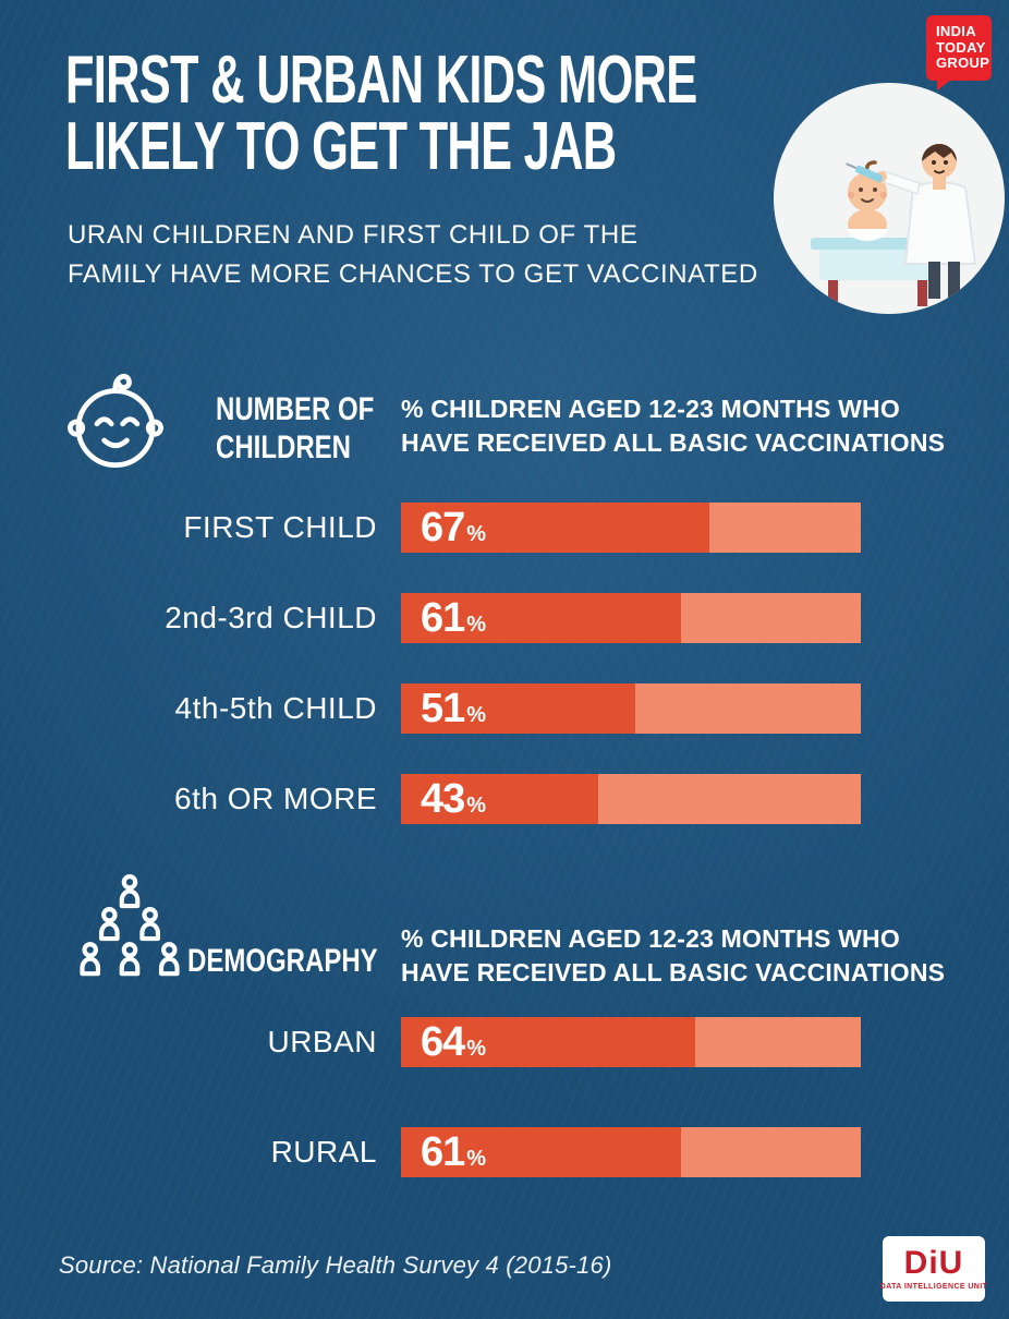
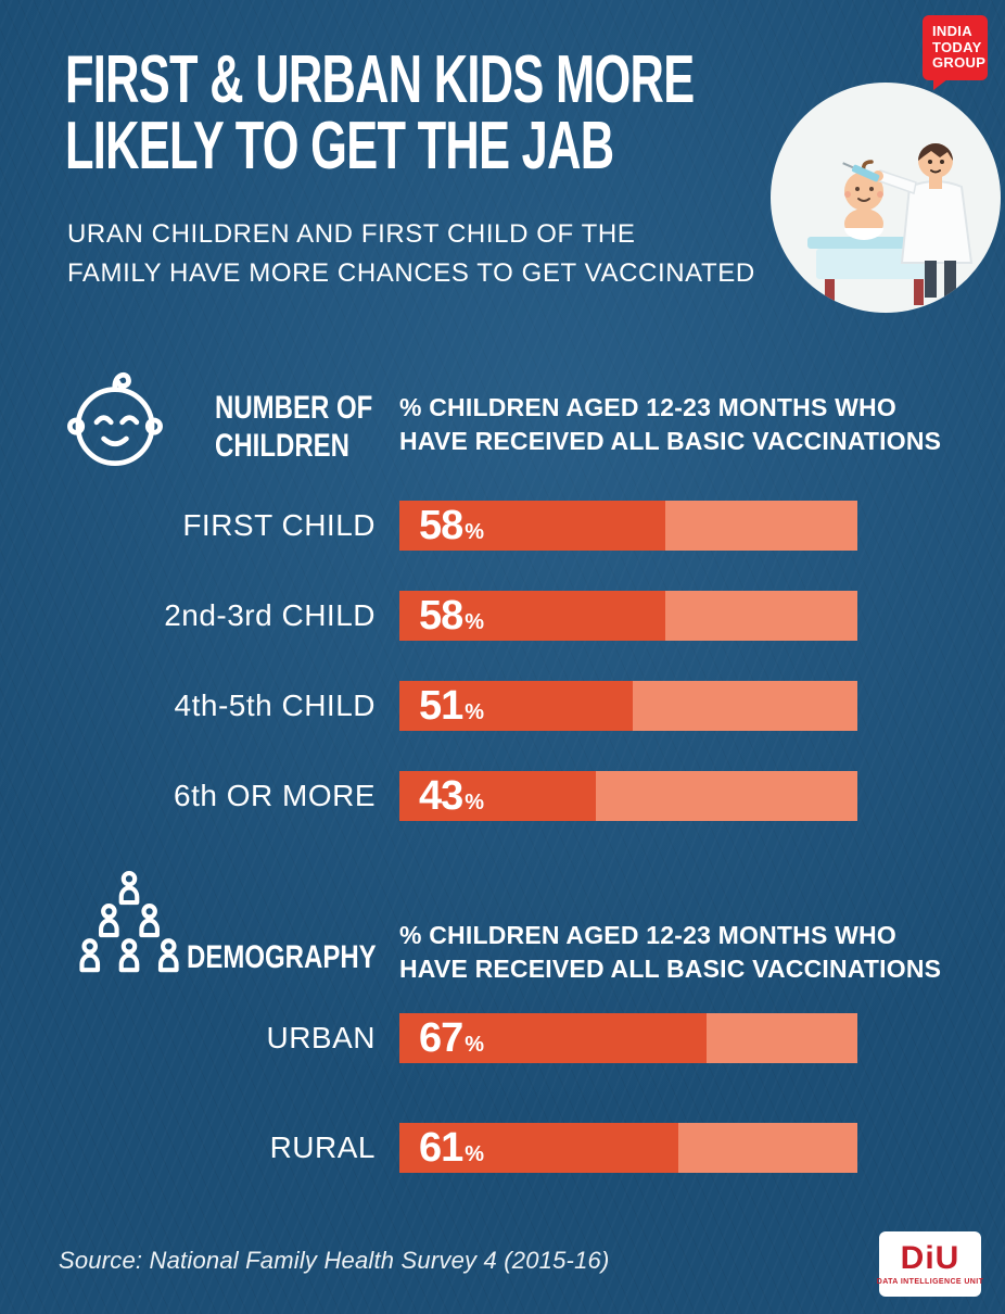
NUMBER OF CHILDREN/FIRST CHILD: 67 -> 58
NUMBER OF CHILDREN/2nd-3rd CHILD: 61 -> 58
DEMOGRAPHY/URBAN: 64 -> 67
